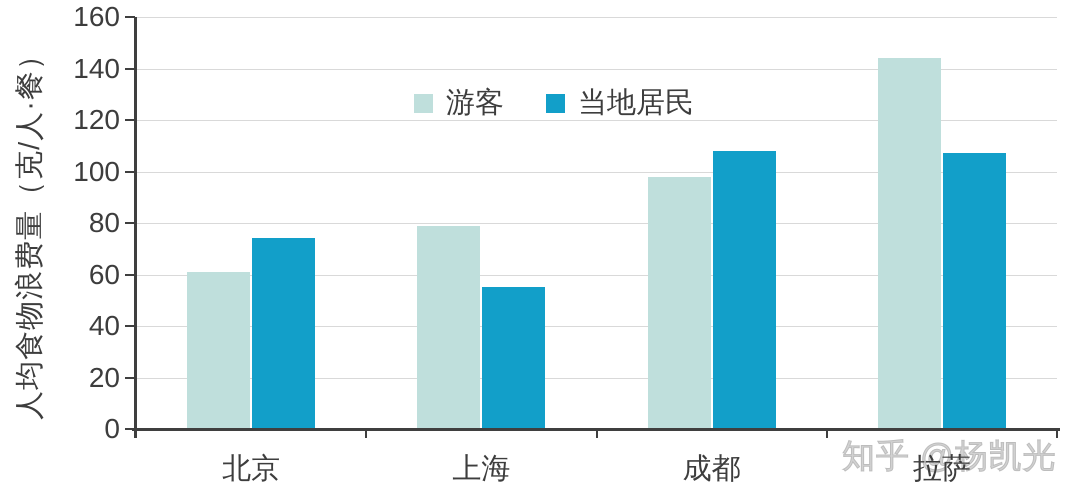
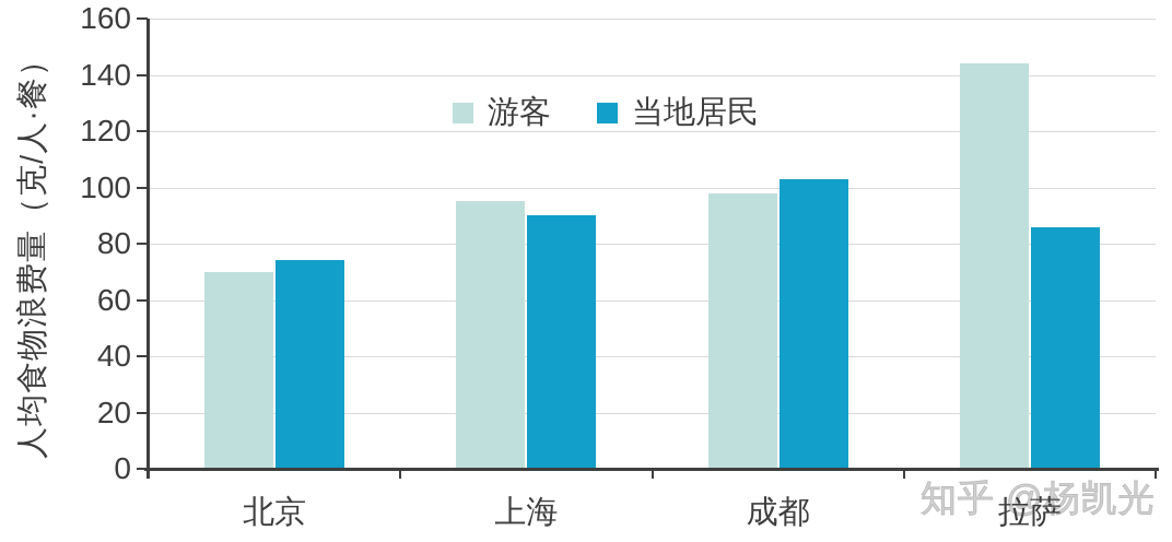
游客/北京: 61 -> 70
游客/上海: 79 -> 95
当地居民/上海: 55 -> 90
当地居民/成都: 108 -> 103
当地居民/拉萨: 107 -> 86
